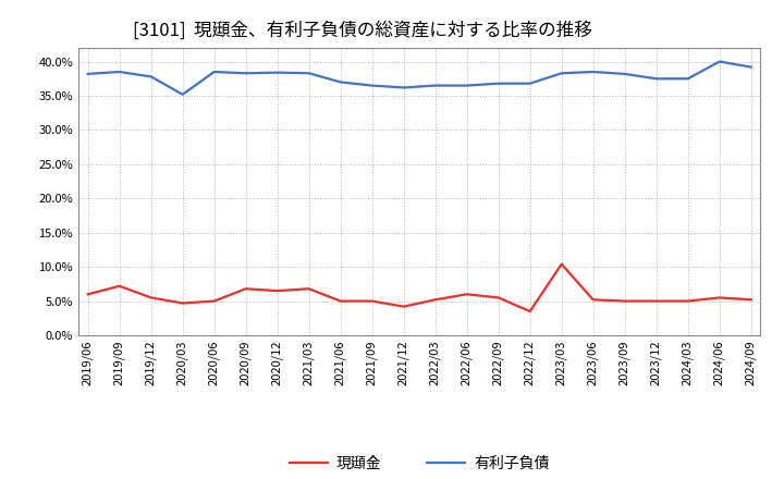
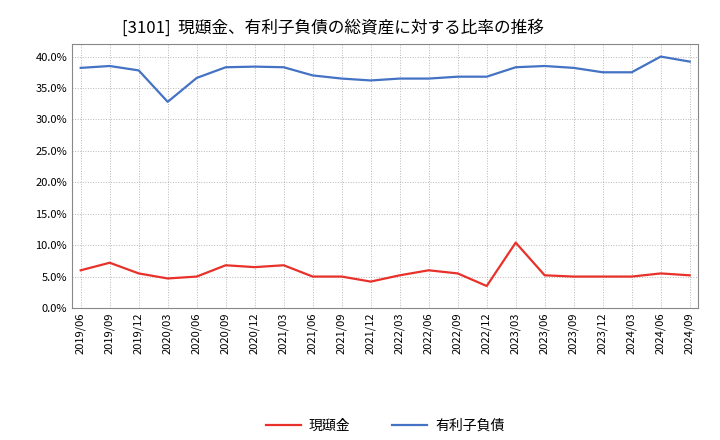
有利子負債/2020/03: 35.2% -> 32.8%
有利子負債/2020/06: 38.5% -> 36.6%
